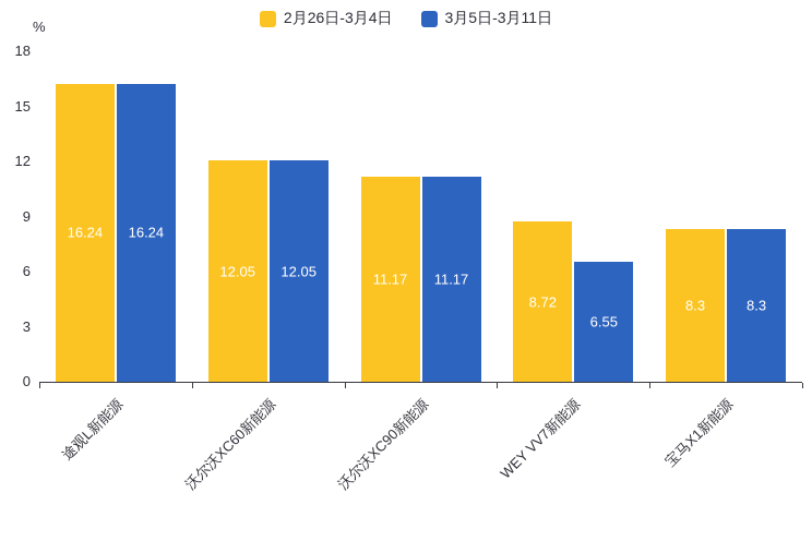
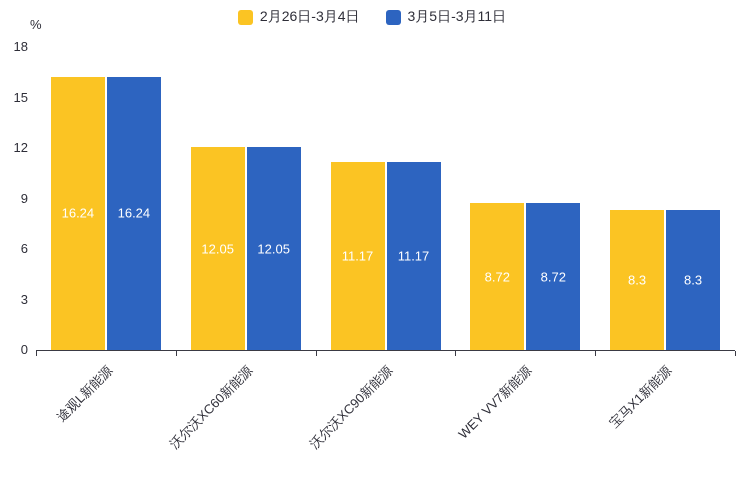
3月5日-3月11日/WEY VV7新能源: 6.55 -> 8.72
